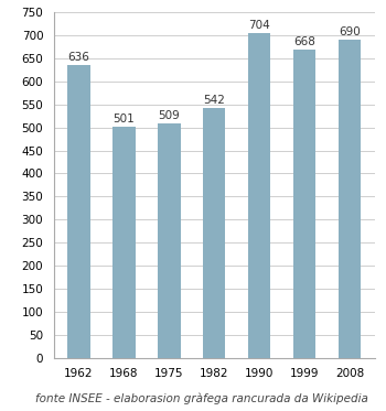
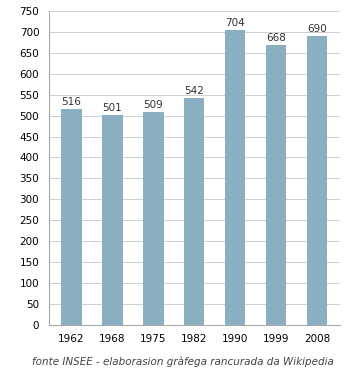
1962: 636 -> 516
